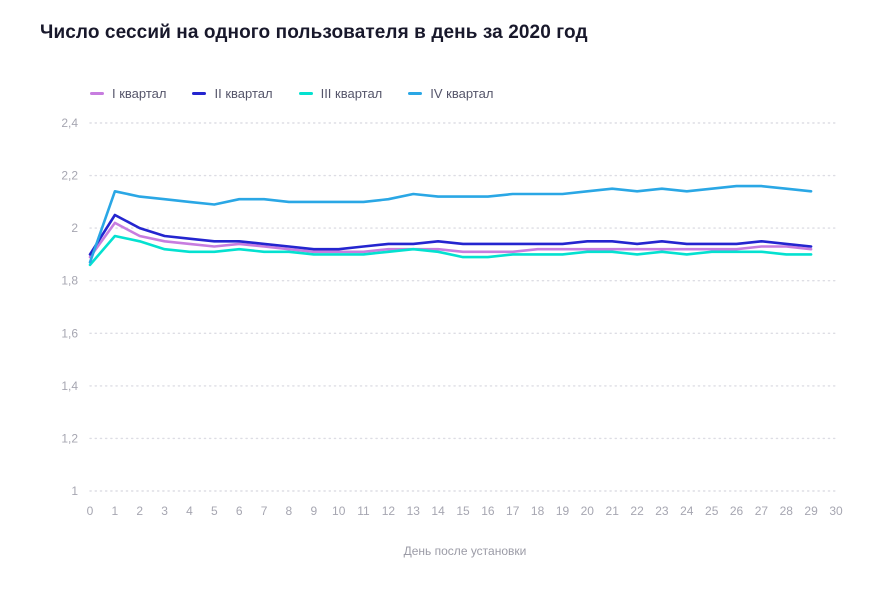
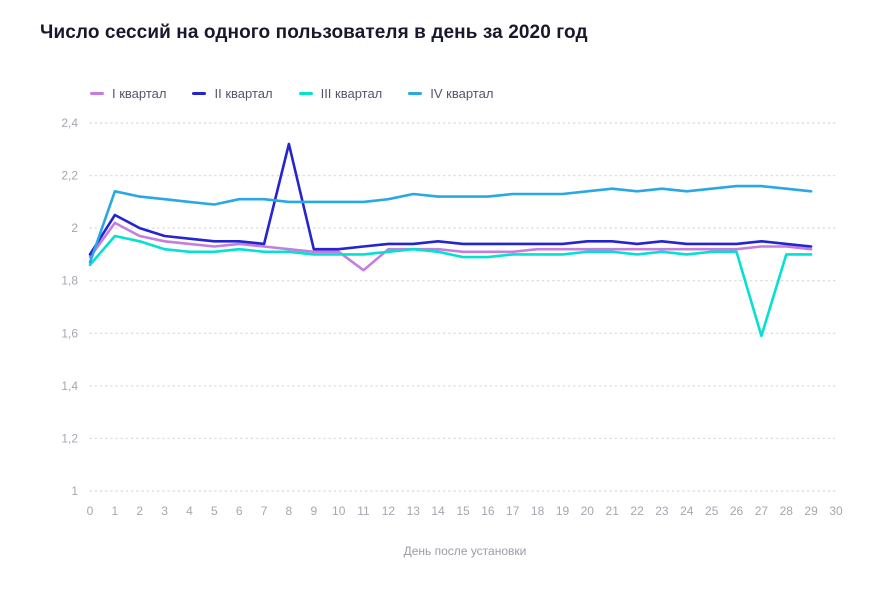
II квартал/8: 1,93 -> 2,32
I квартал/11: 1,91 -> 1,84
III квартал/27: 1,91 -> 1,59
